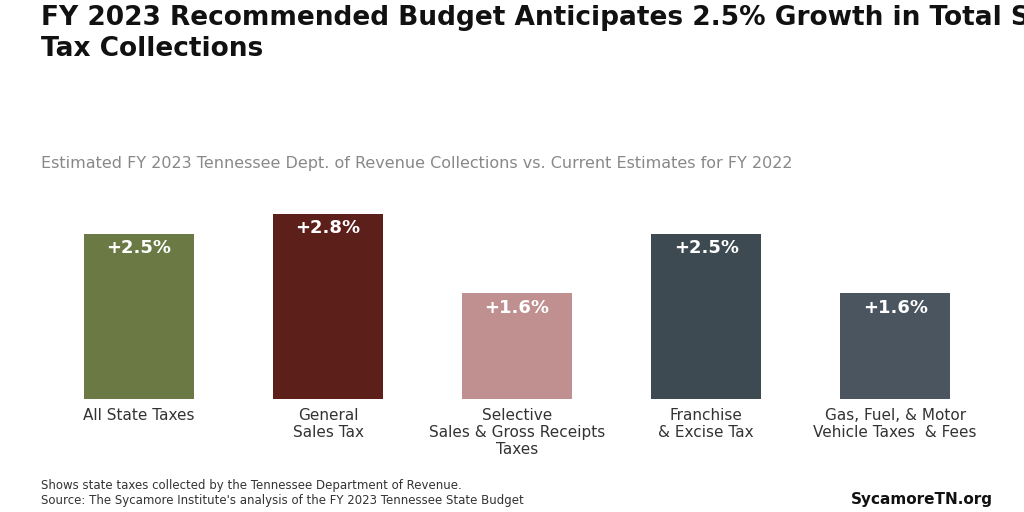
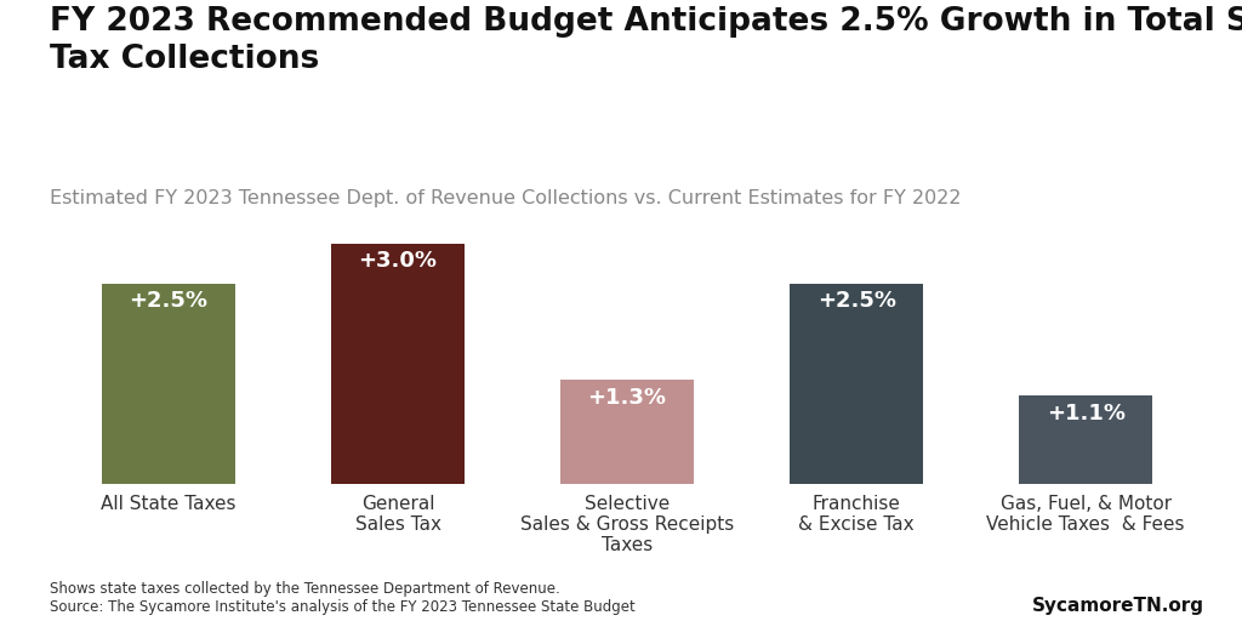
General Sales Tax: +2.8% -> +3.0%
Selective Sales & Gross Receipts Taxes: +1.6% -> +1.3%
Gas, Fuel, & Motor Vehicle Taxes & Fees: +1.6% -> +1.1%
